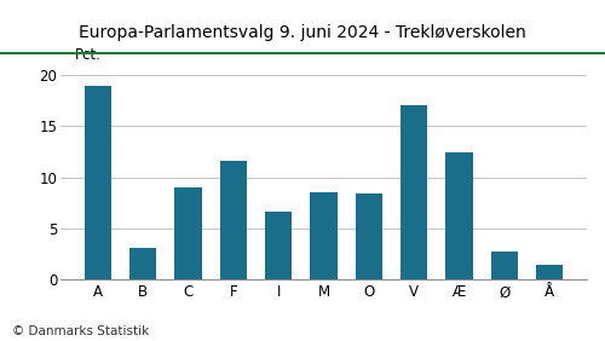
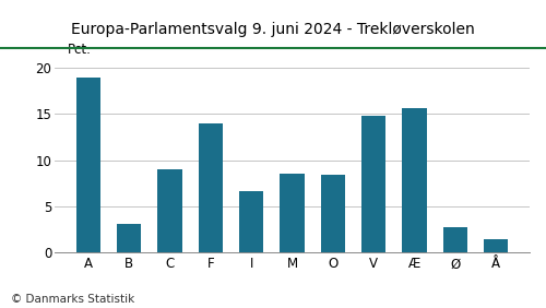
F: 11.6 -> 14.0
V: 17.0 -> 14.8
Æ: 12.4 -> 15.6
